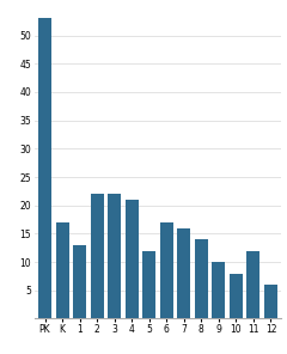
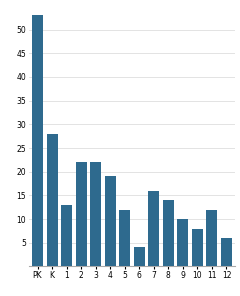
K: 17 -> 28
4: 21 -> 19
6: 17 -> 4
